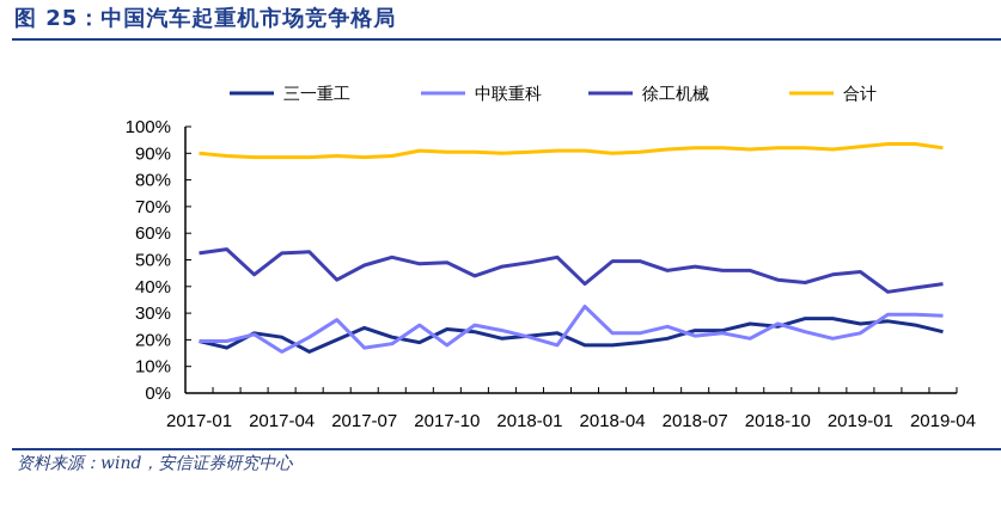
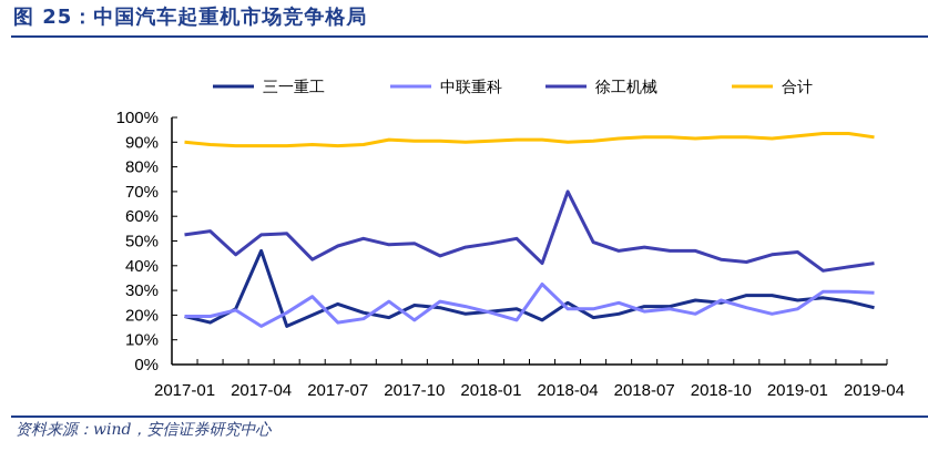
三一重工/2017-04: 21% -> 46%
三一重工/2018-04: 18% -> 25%
徐工机械/2018-04: 50% -> 70%
